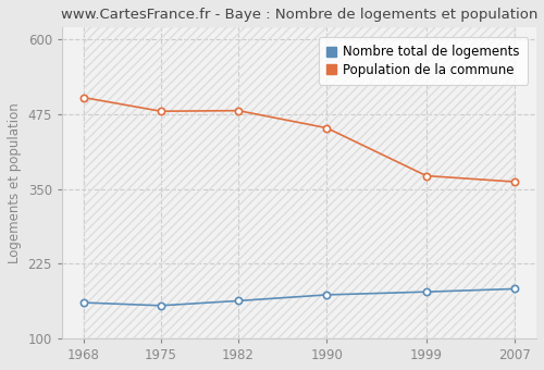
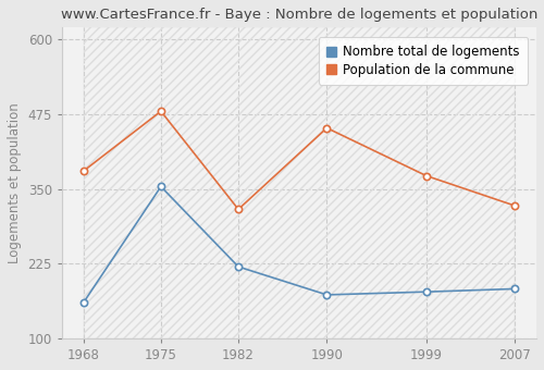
Population de la commune/1968: 503 -> 380
Nombre total de logements/1975: 155 -> 354
Nombre total de logements/1982: 163 -> 220
Population de la commune/1982: 481 -> 316
Population de la commune/2007: 362 -> 322
